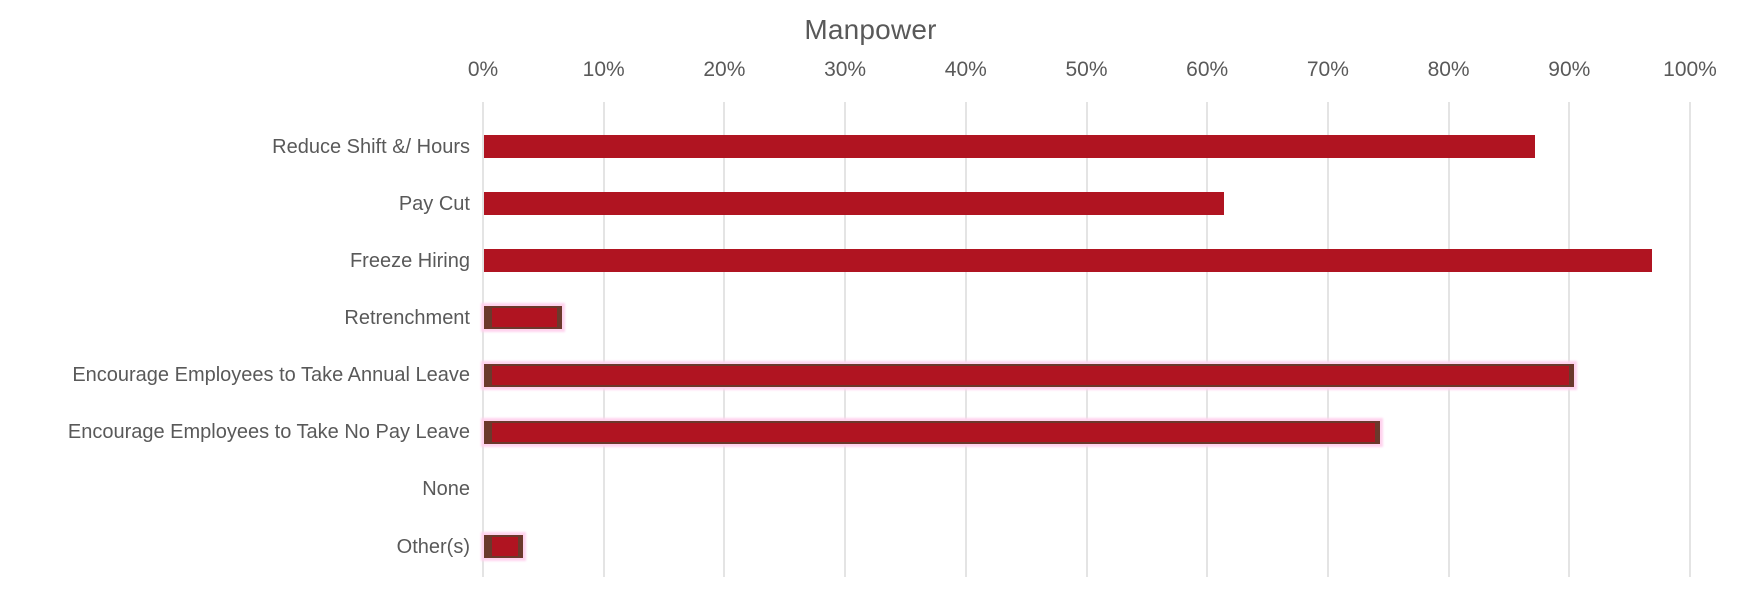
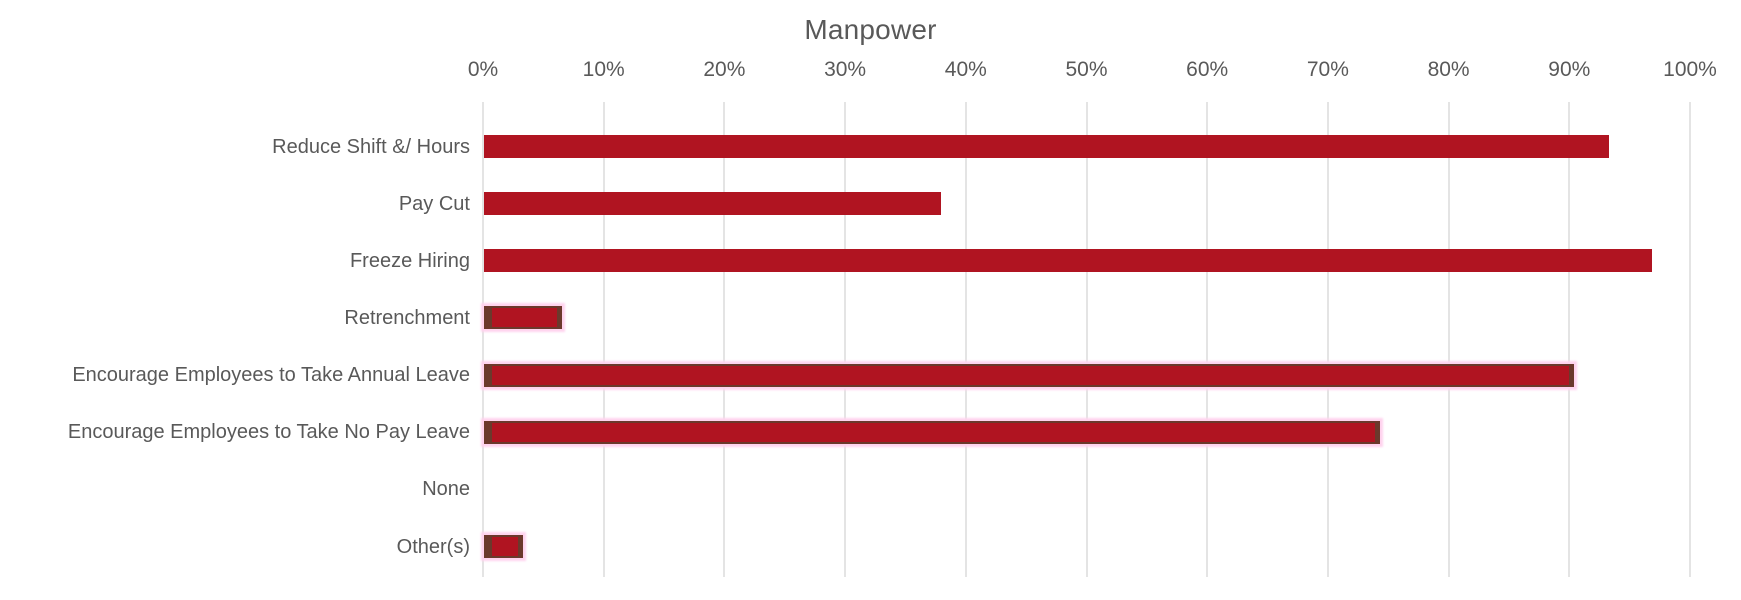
Reduce Shift &/ Hours: 87.1% -> 93.2%
Pay Cut: 61.3% -> 37.9%
